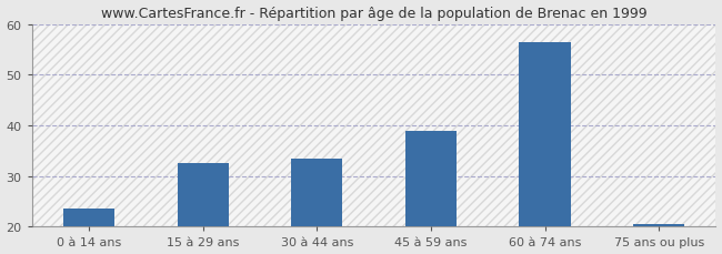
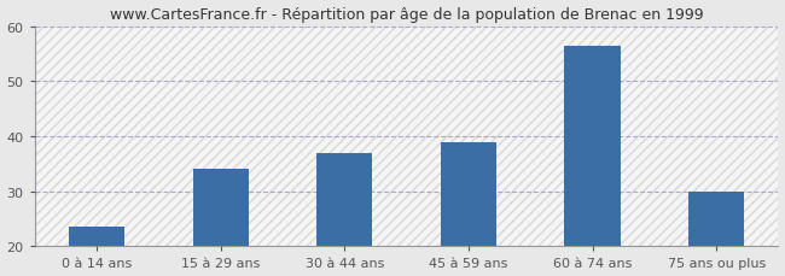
15 à 29 ans: 32.5 -> 34.0
30 à 44 ans: 33.5 -> 37.0
75 ans ou plus: 20.5 -> 30.0
